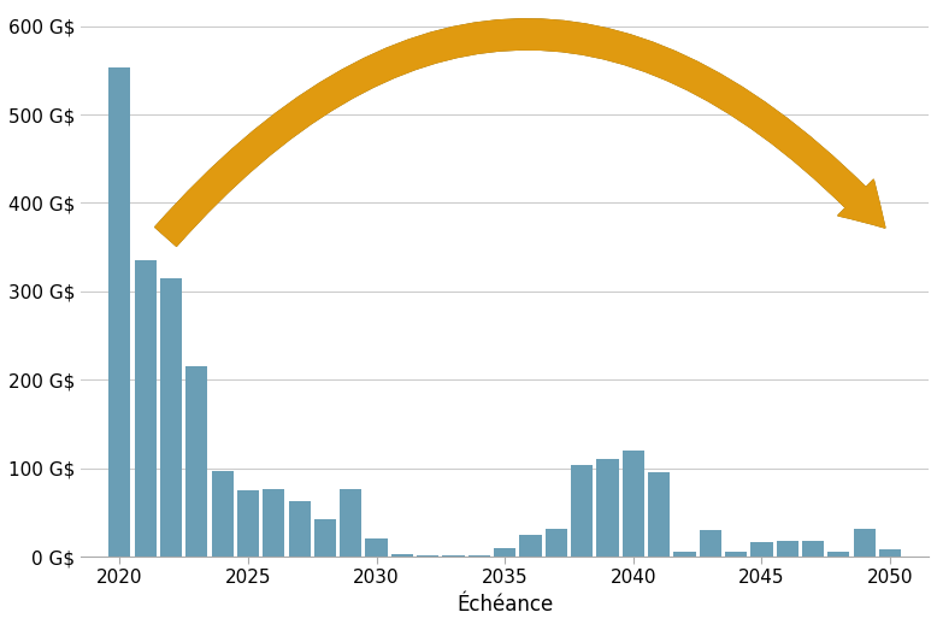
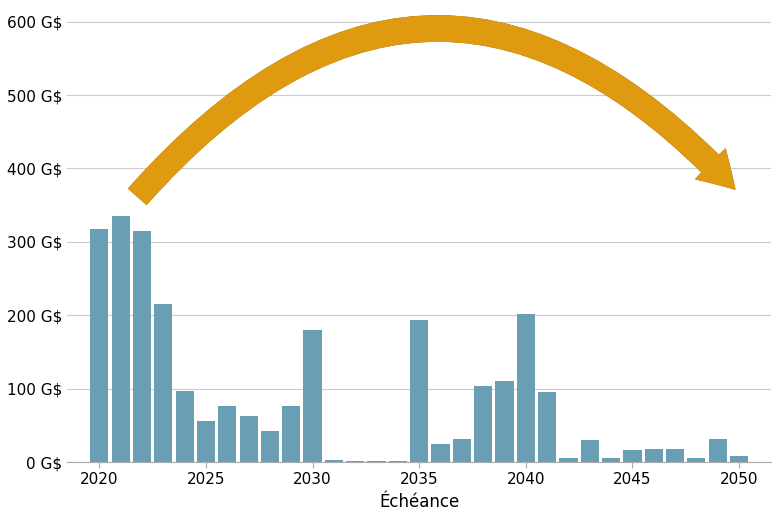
2020: 553 G$ -> 318 G$
2025: 75 G$ -> 56 G$
2030: 20 G$ -> 180 G$
2035: 10 G$ -> 194 G$
2040: 120 G$ -> 202 G$
